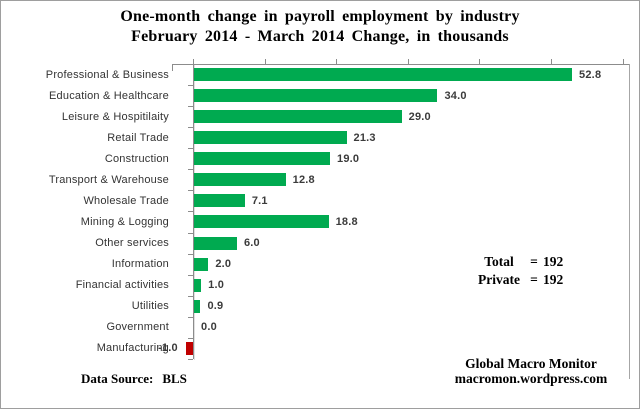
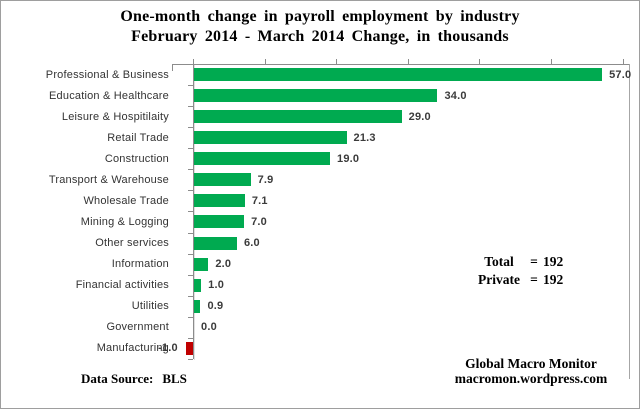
Professional & Business: 52.8 -> 57.0
Transport & Warehouse: 12.8 -> 7.9
Mining & Logging: 18.8 -> 7.0
